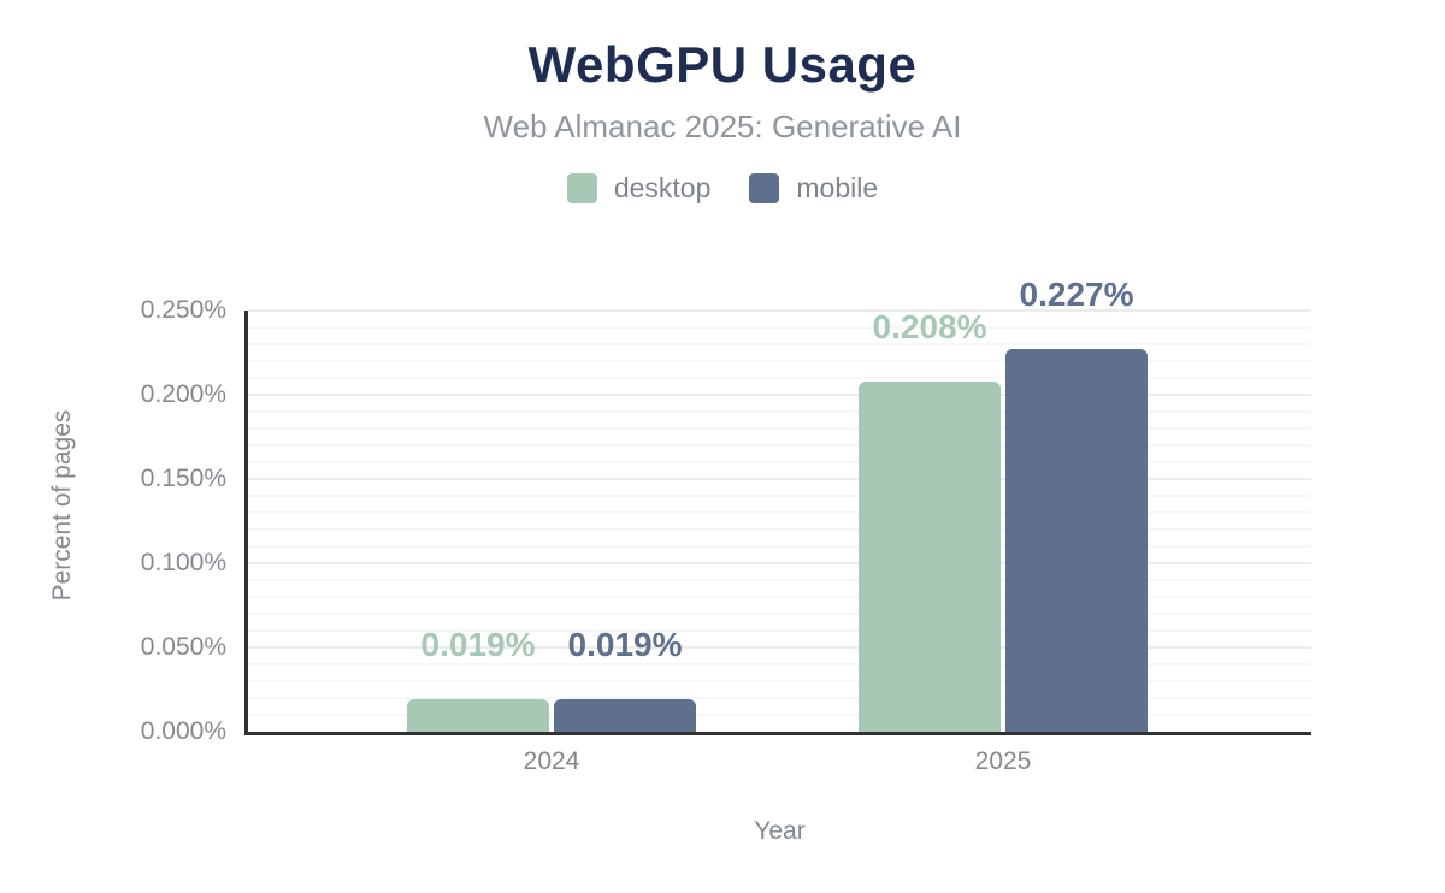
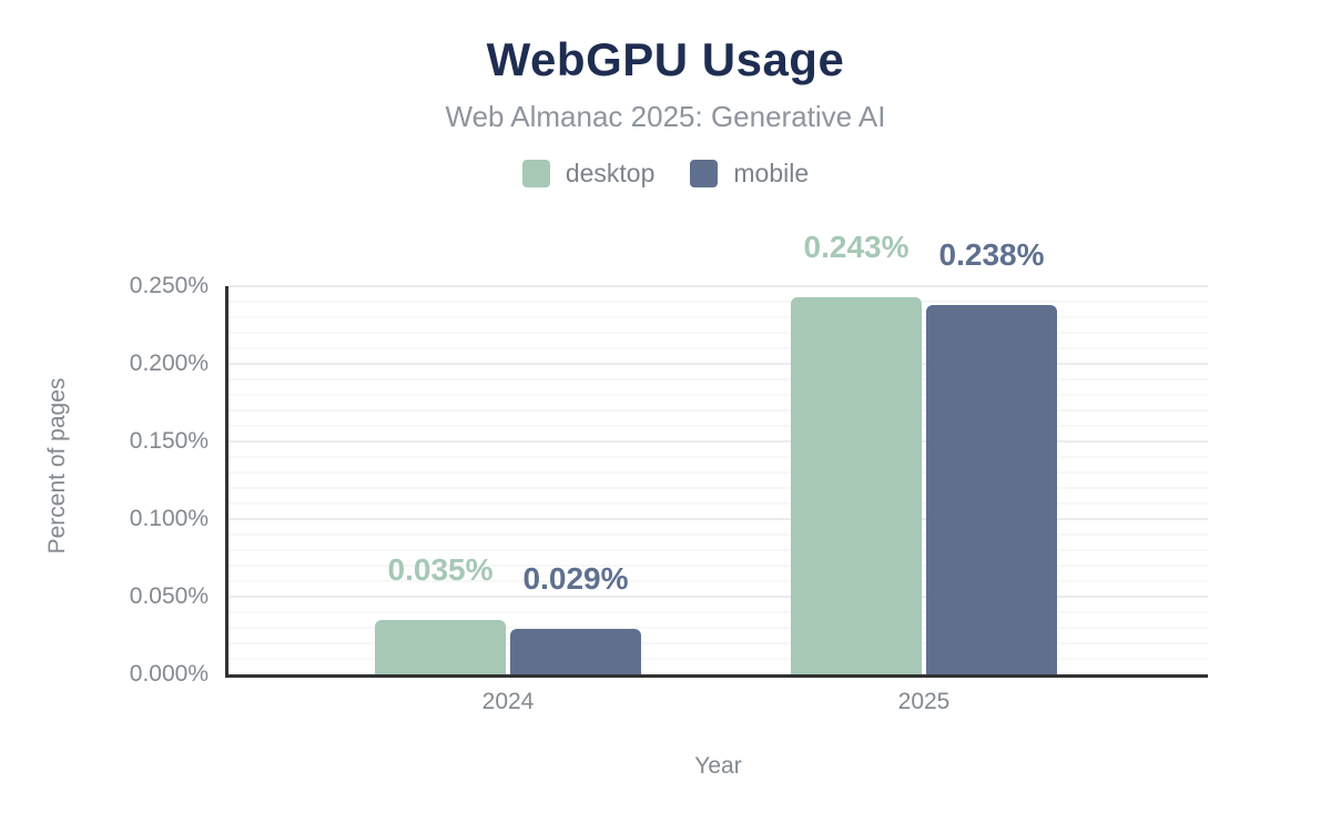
desktop/2024: 0.019% -> 0.035%
mobile/2024: 0.019% -> 0.029%
desktop/2025: 0.208% -> 0.243%
mobile/2025: 0.227% -> 0.238%
